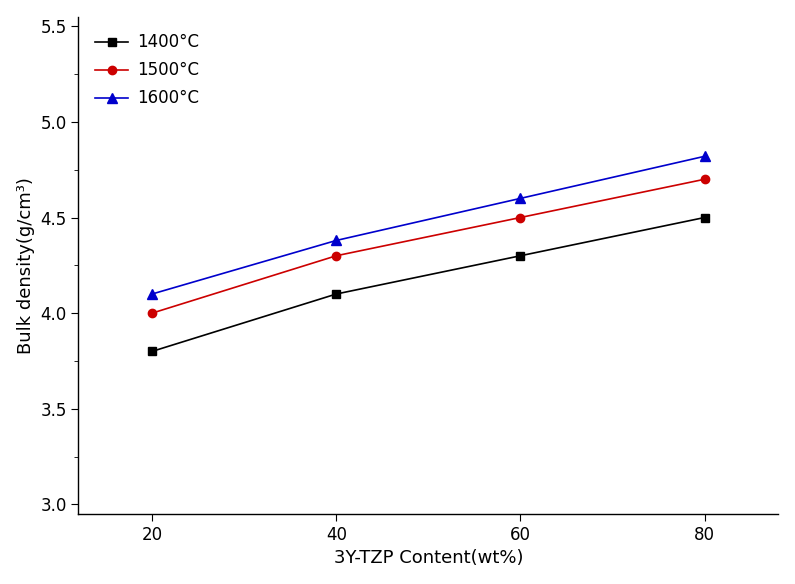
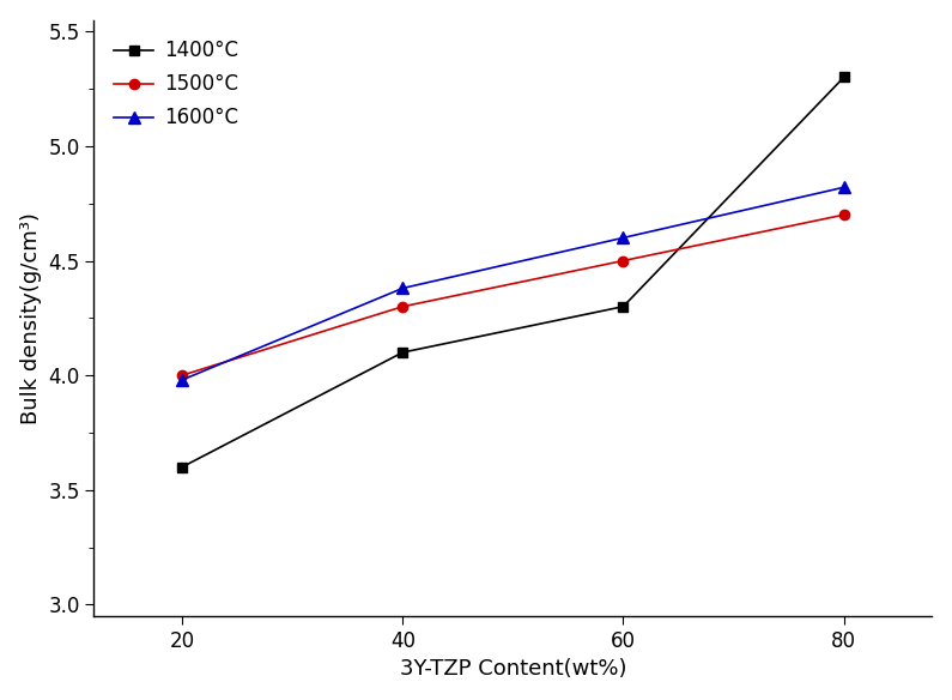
1400°C/20: 3.8 -> 3.6
1600°C/20: 4.10 -> 3.98
1400°C/80: 4.5 -> 5.3
